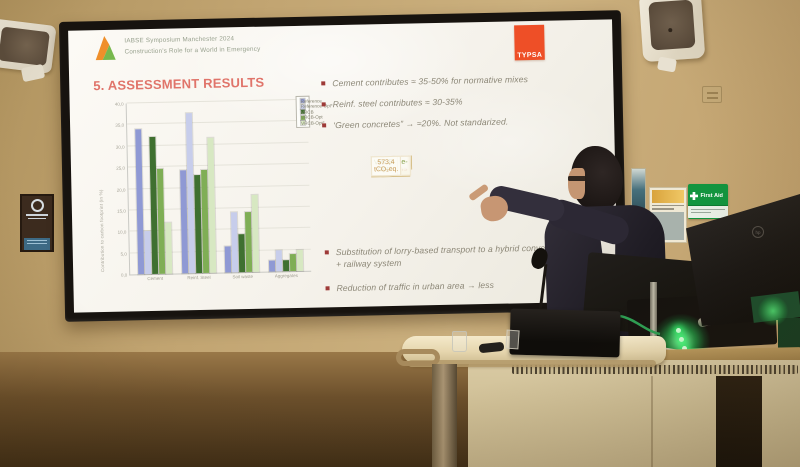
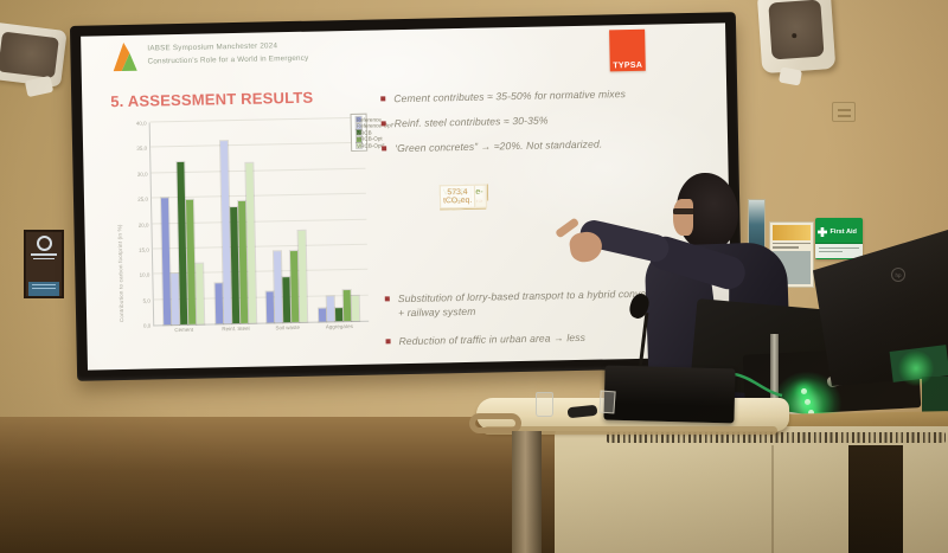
Reference/Cement: 34 -> 25
Reference/Reinf. Steel: 24 -> 8
Reference-Opt*/Reinf. Steel: 38 -> 36
VRCB-Opt/Aggregates: 4 -> 6
